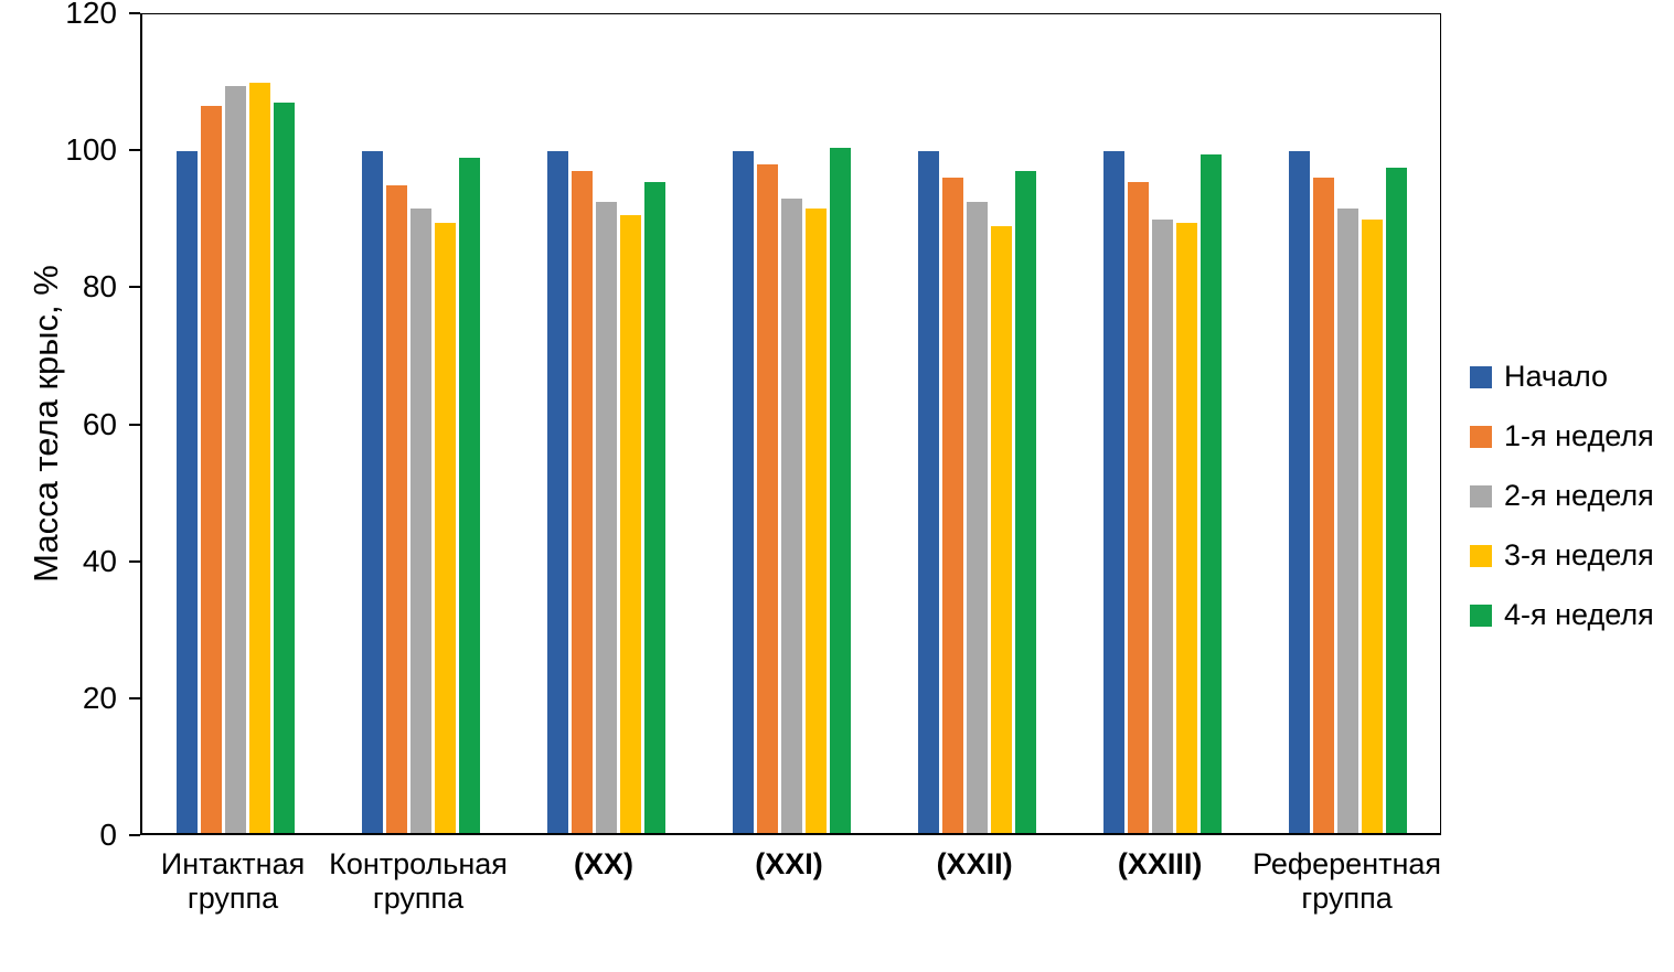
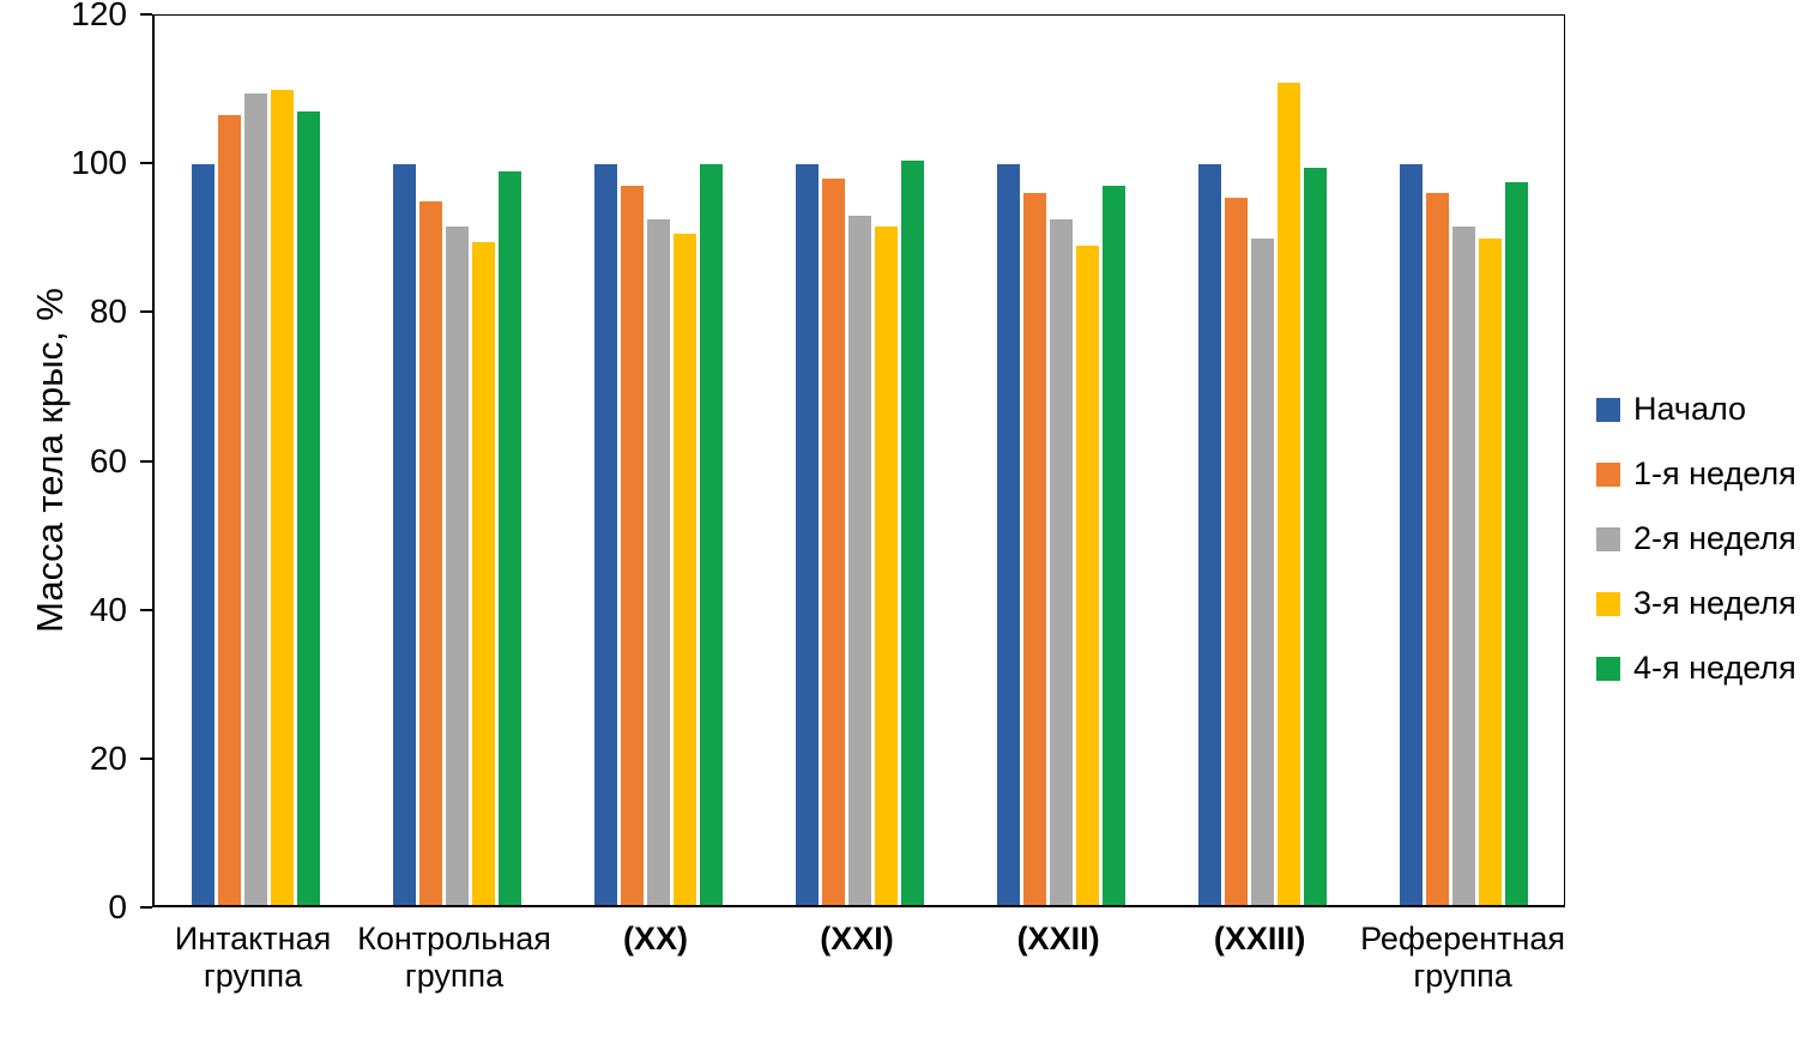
4-я неделя/(XX): 96 -> 100
3-я неделя/(XXIII): 90 -> 111
